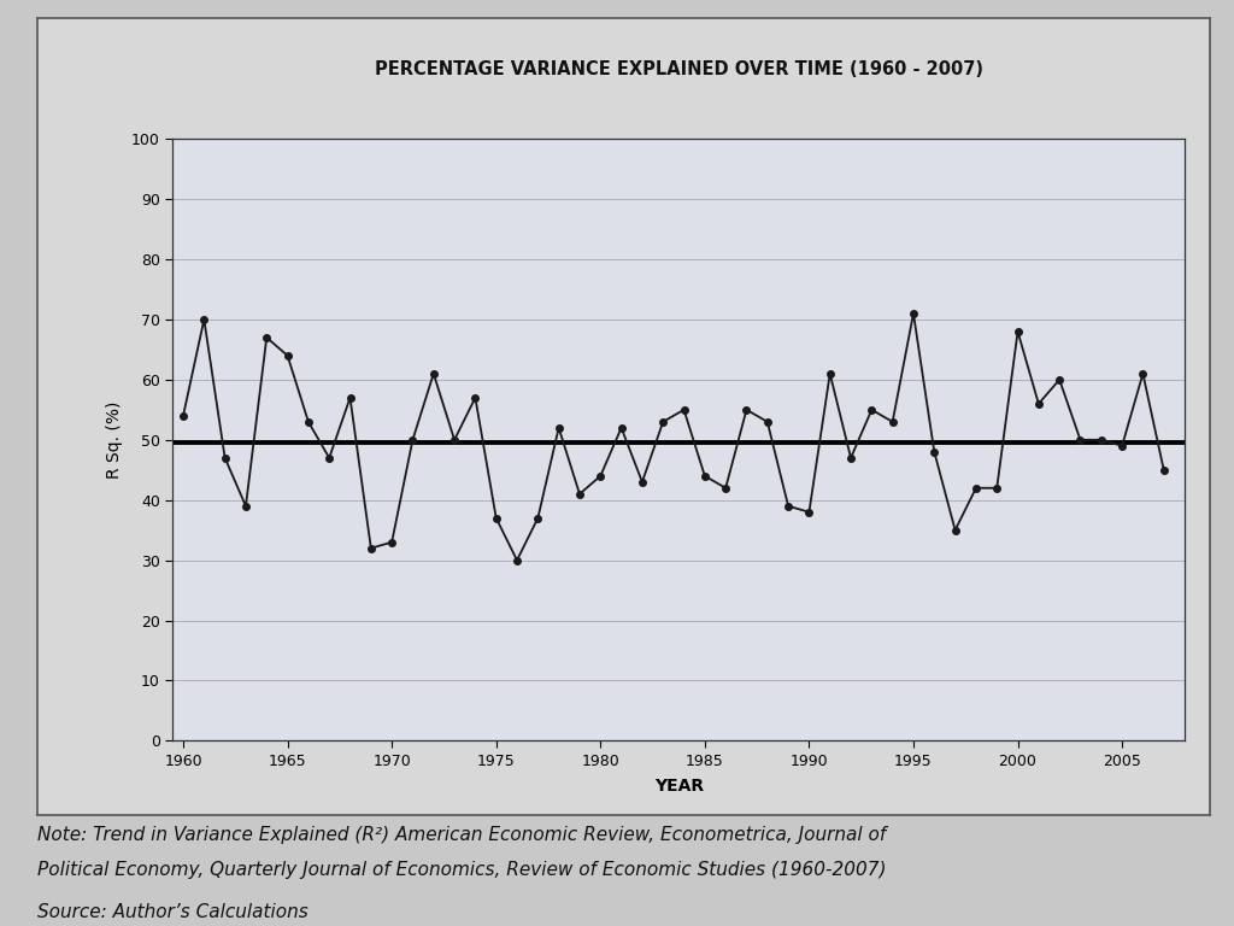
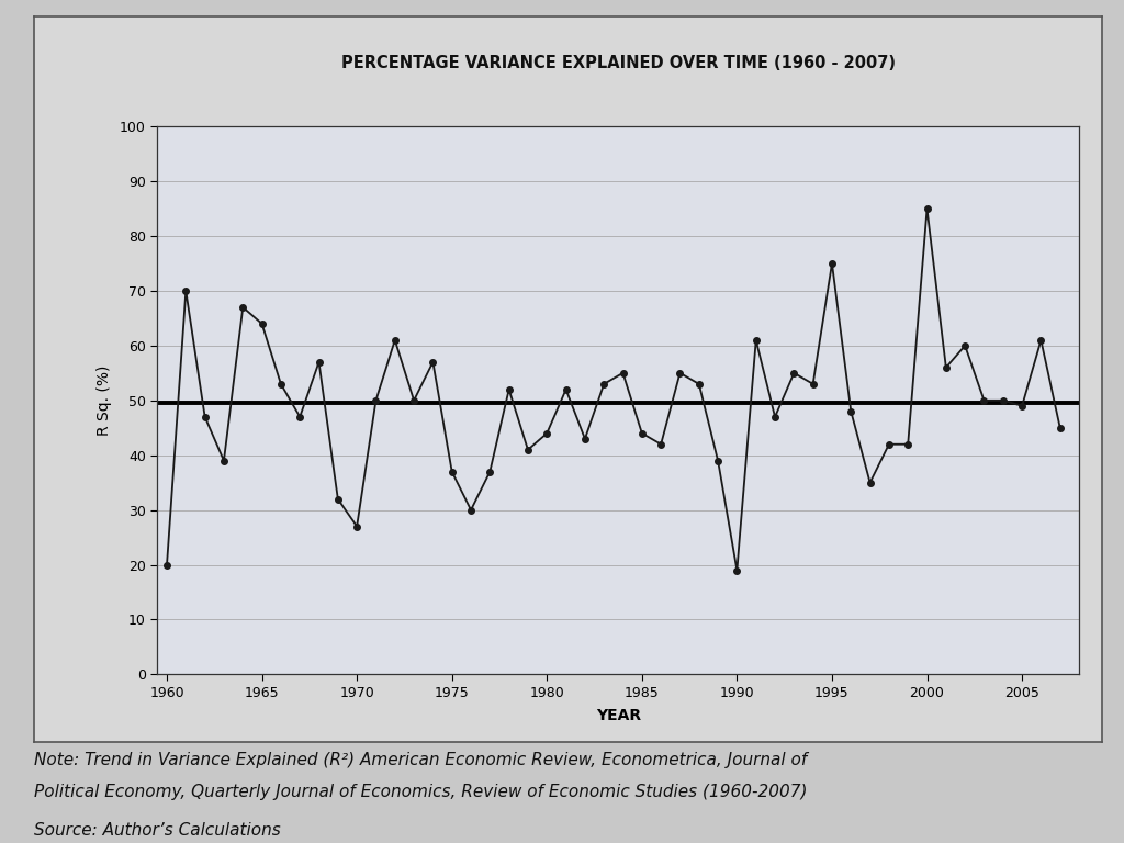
1960: 54 -> 20
1970: 33 -> 27
1990: 38 -> 19
1995: 71 -> 75
2000: 68 -> 85
